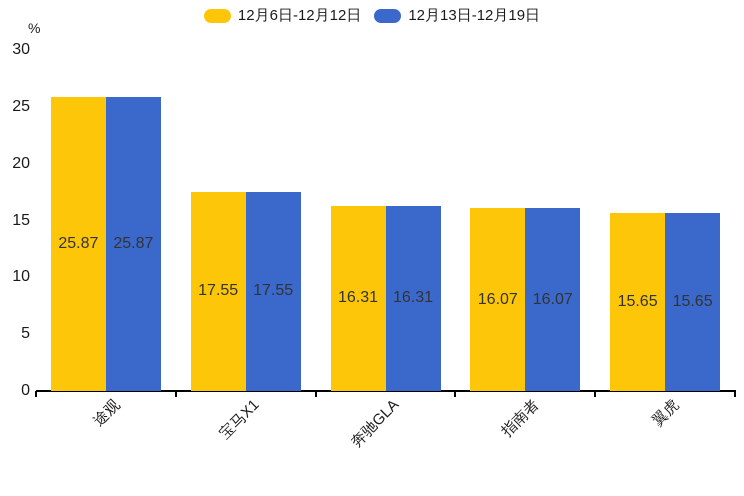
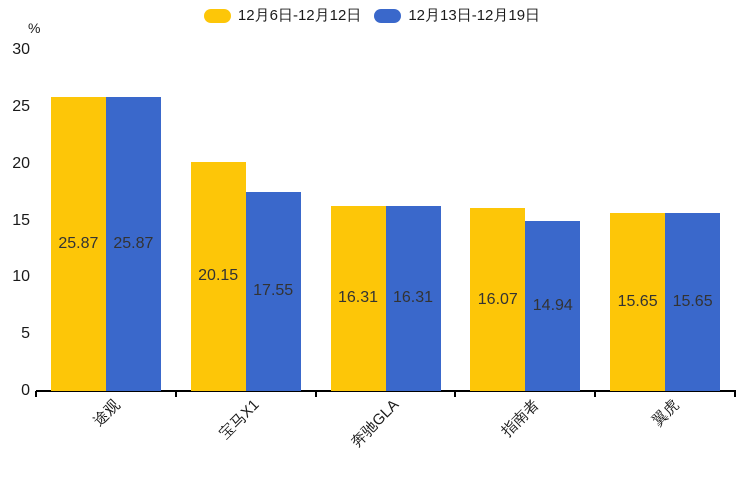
12月6日-12月12日/宝马X1: 17.55 -> 20.15
12月13日-12月19日/指南者: 16.07 -> 14.94
